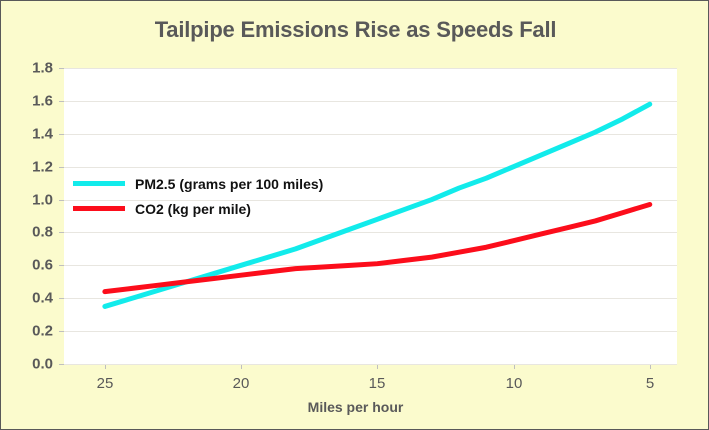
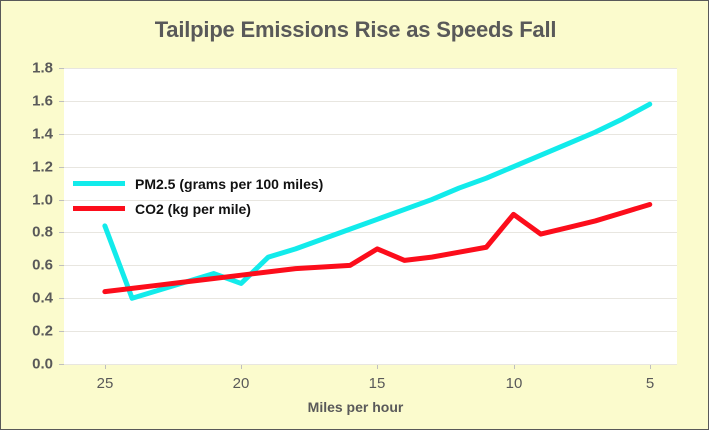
PM2.5 (grams per 100 miles)/25: 0.35 -> 0.84
PM2.5 (grams per 100 miles)/20: 0.60 -> 0.49
CO2 (kg per mile)/15: 0.61 -> 0.70
CO2 (kg per mile)/10: 0.75 -> 0.91
